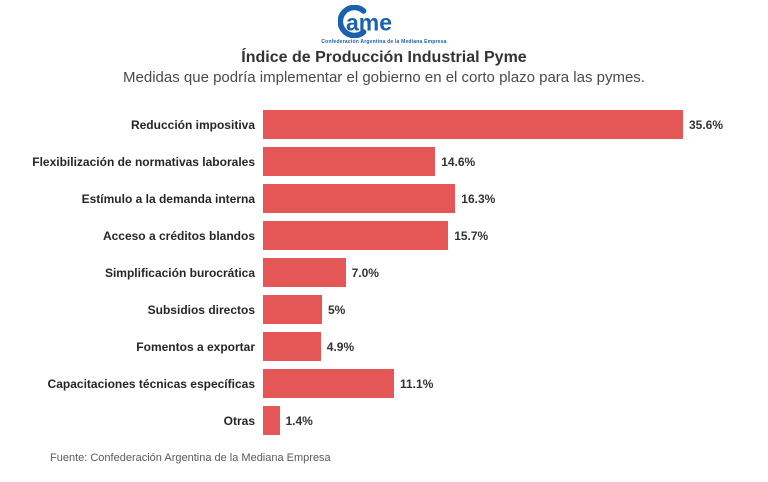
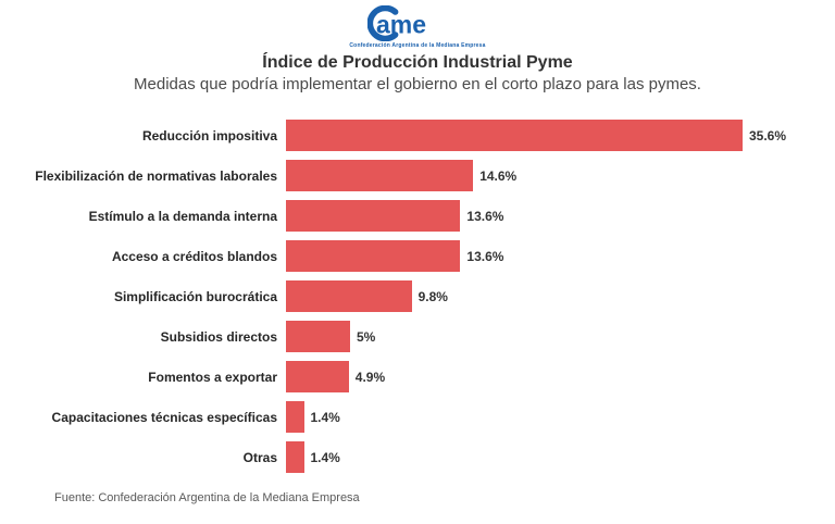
Estímulo a la demanda interna: 16.3% -> 13.6%
Acceso a créditos blandos: 15.7% -> 13.6%
Simplificación burocrática: 7.0% -> 9.8%
Capacitaciones técnicas específicas: 11.1% -> 1.4%
